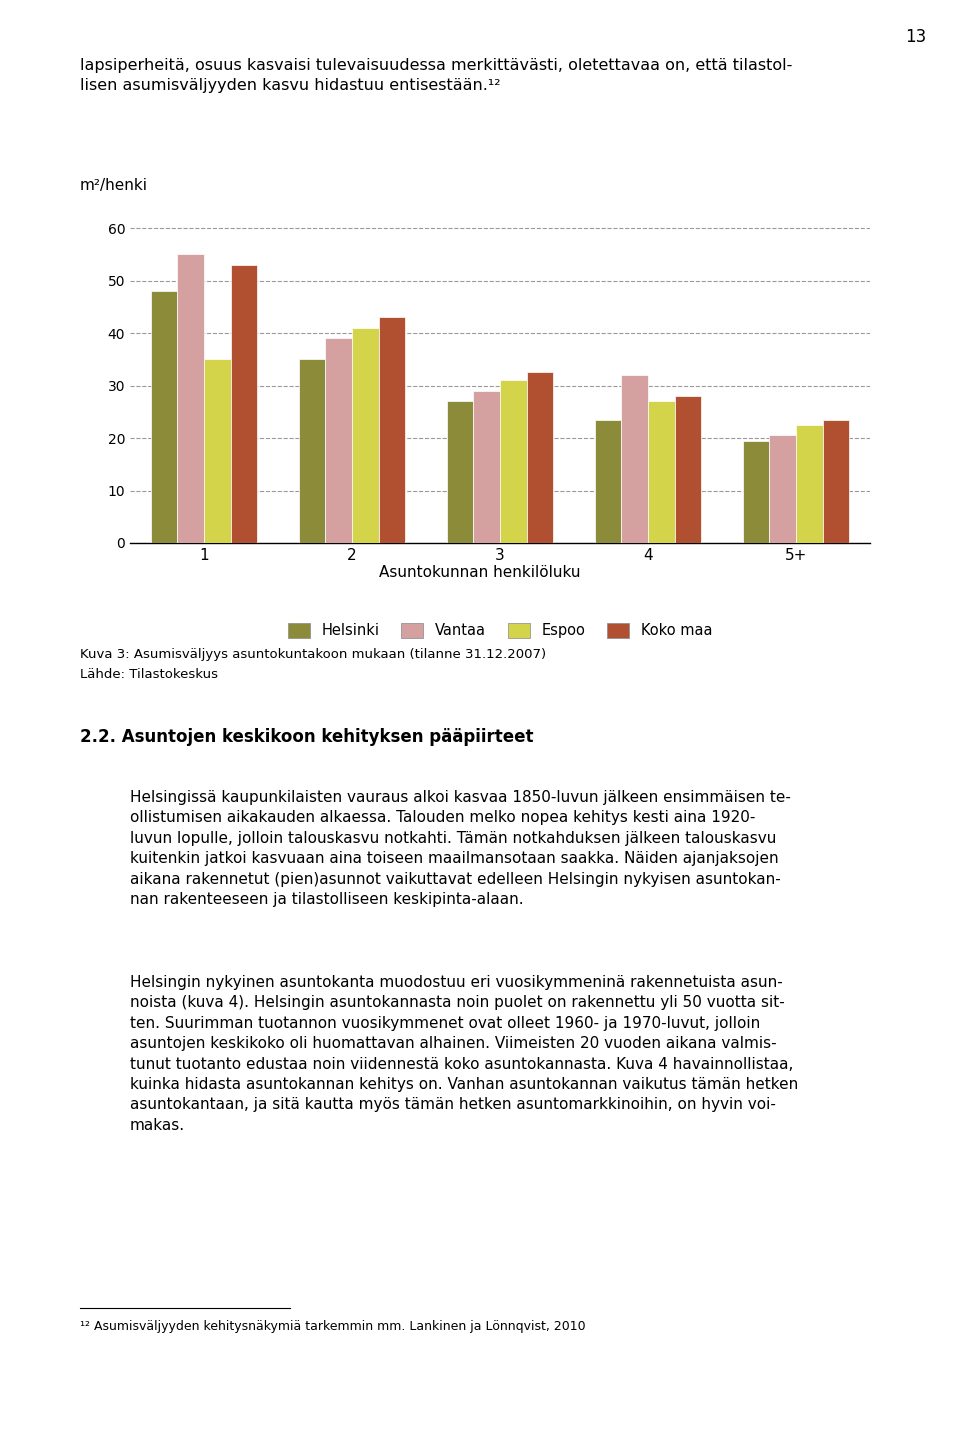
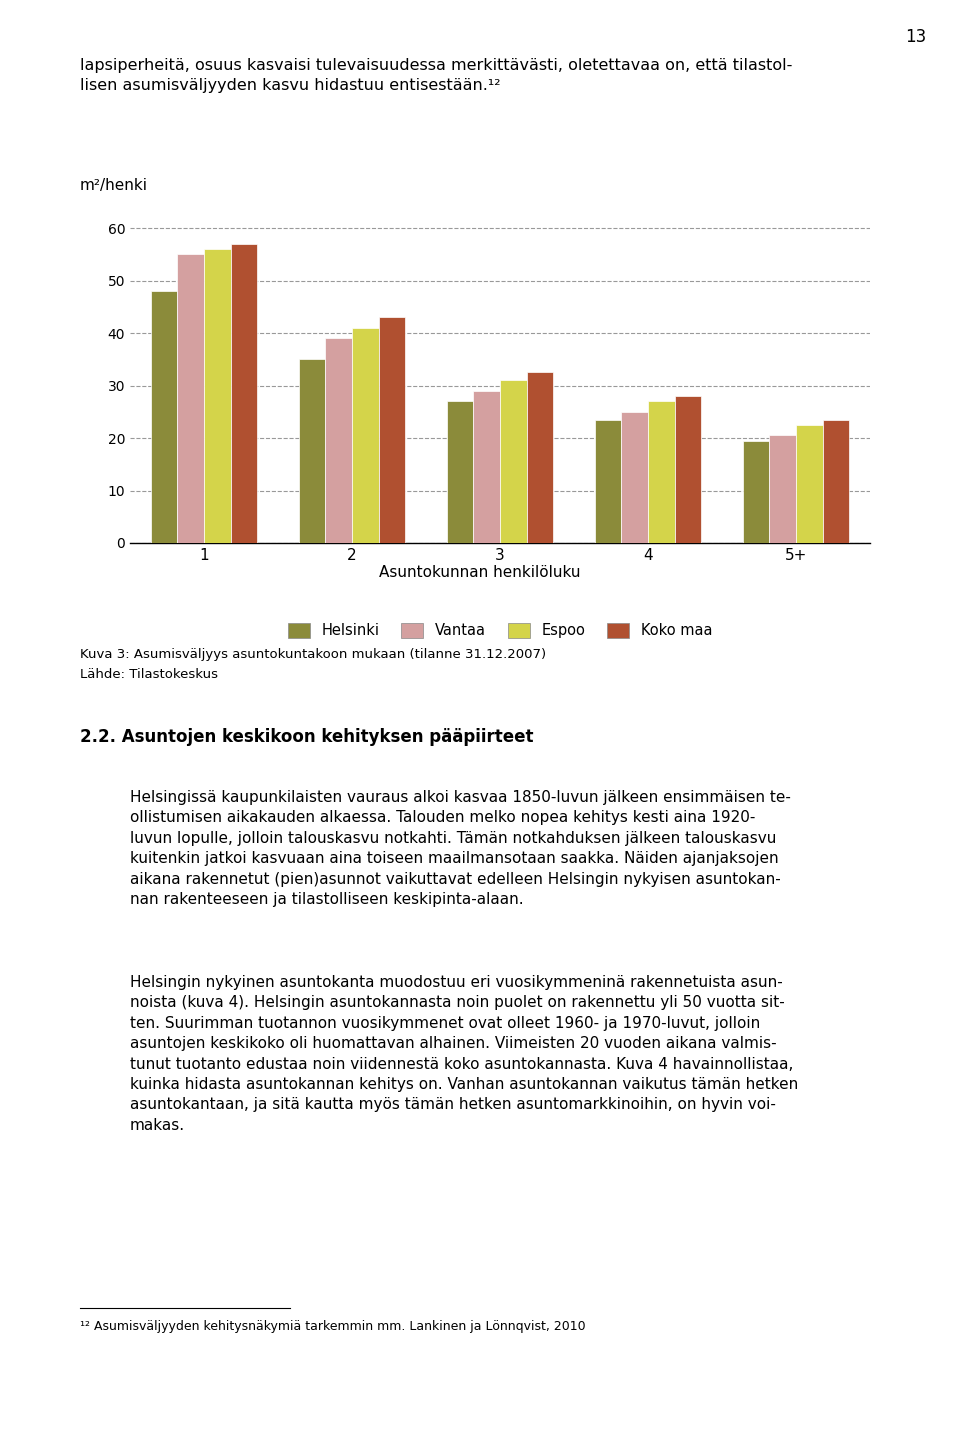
Espoo/1: 35.0 -> 56.0
Koko maa/1: 53.0 -> 57.0
Vantaa/4: 32.0 -> 25.0
